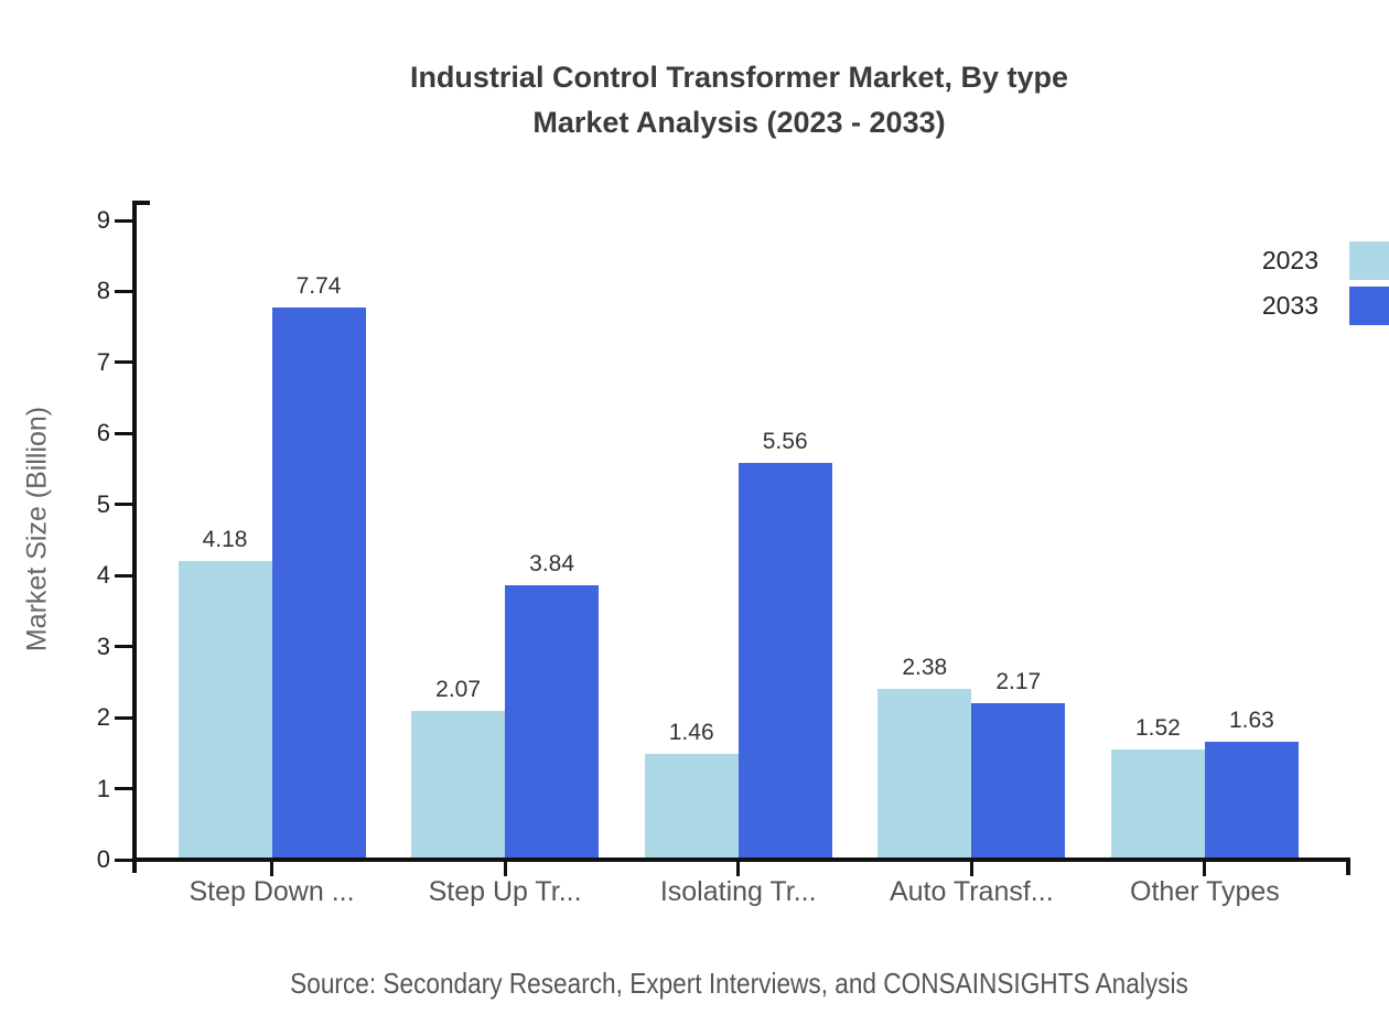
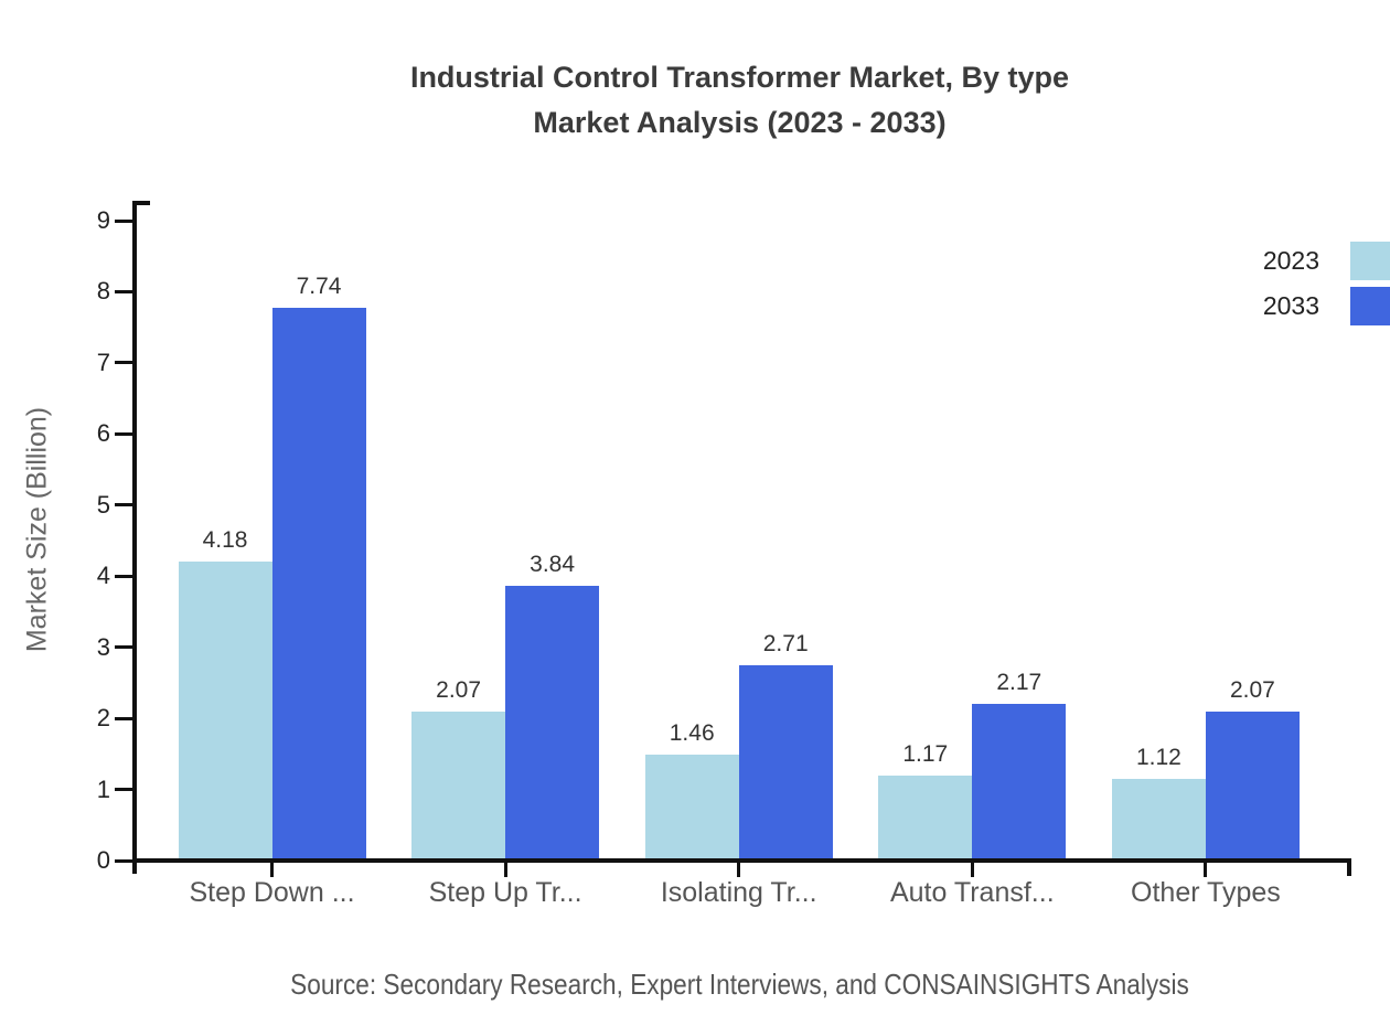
2033/Isolating Tr...: 5.56 -> 2.71
2023/Auto Transf...: 2.38 -> 1.17
2023/Other Types: 1.52 -> 1.12
2033/Other Types: 1.63 -> 2.07
